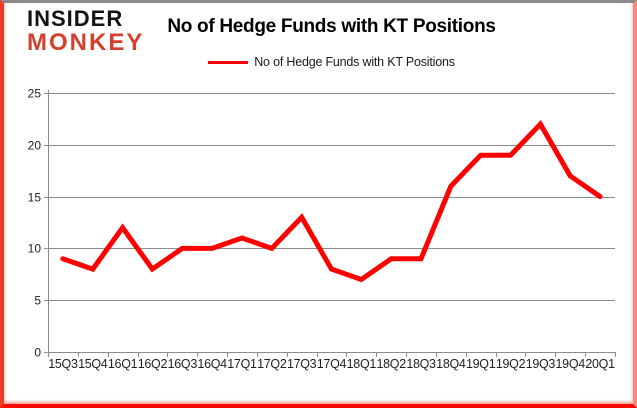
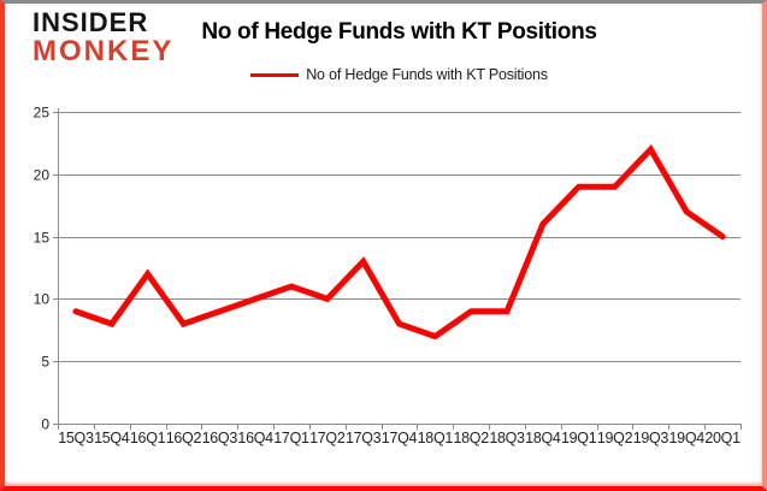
16Q3: 10 -> 9
